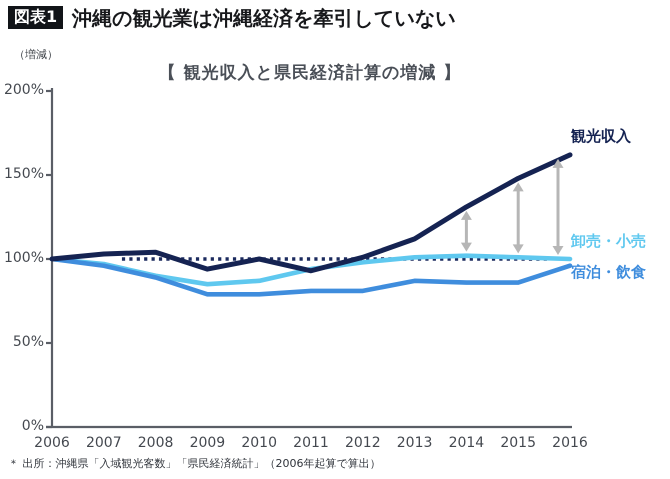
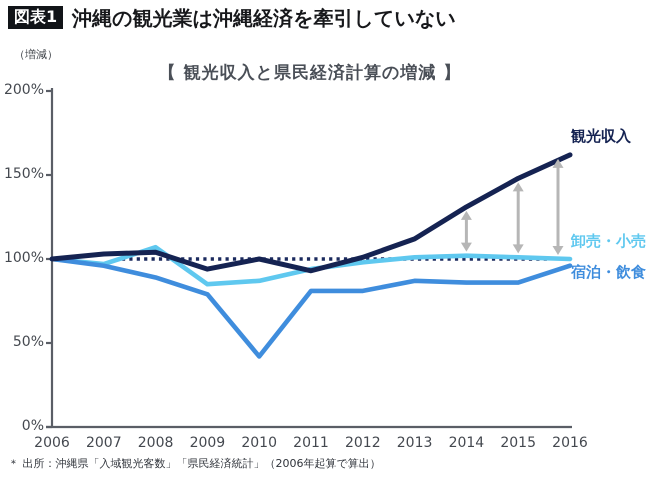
卸売・小売/2008: 90% -> 107%
宿泊・飲食/2010: 79% -> 42%
